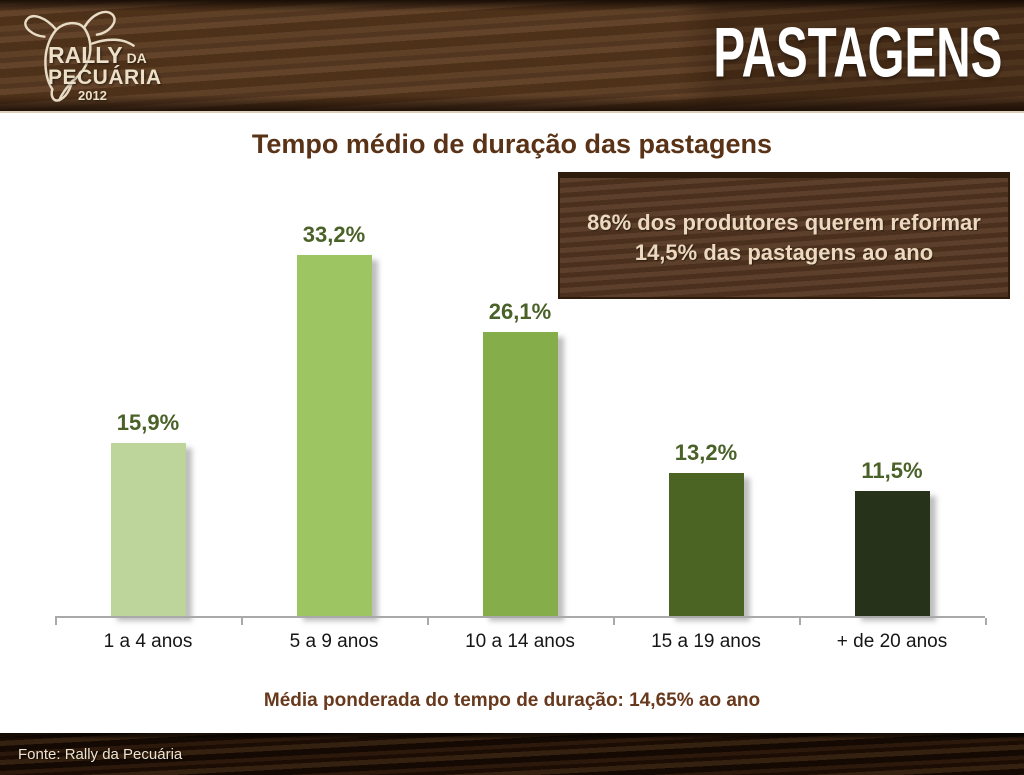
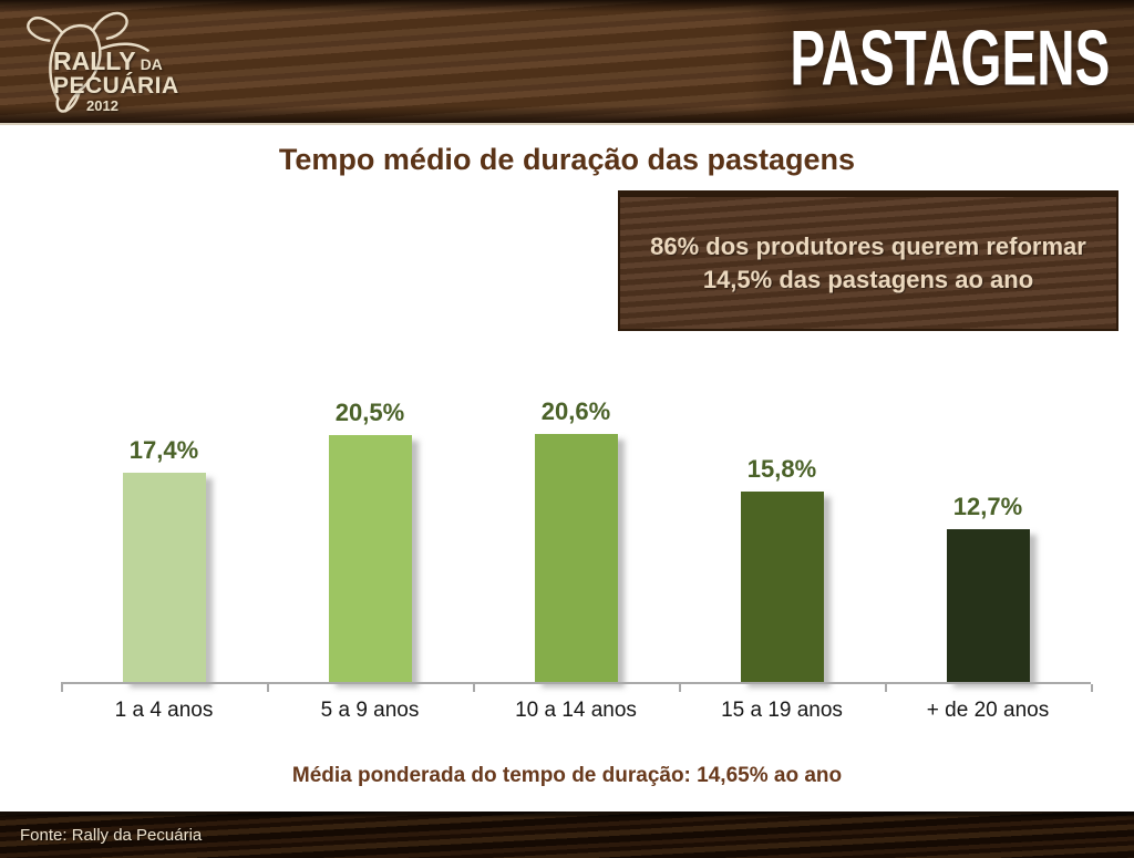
1 a 4 anos: 15,9% -> 17,4%
5 a 9 anos: 33,2% -> 20,5%
10 a 14 anos: 26,1% -> 20,6%
15 a 19 anos: 13,2% -> 15,8%
+ de 20 anos: 11,5% -> 12,7%
